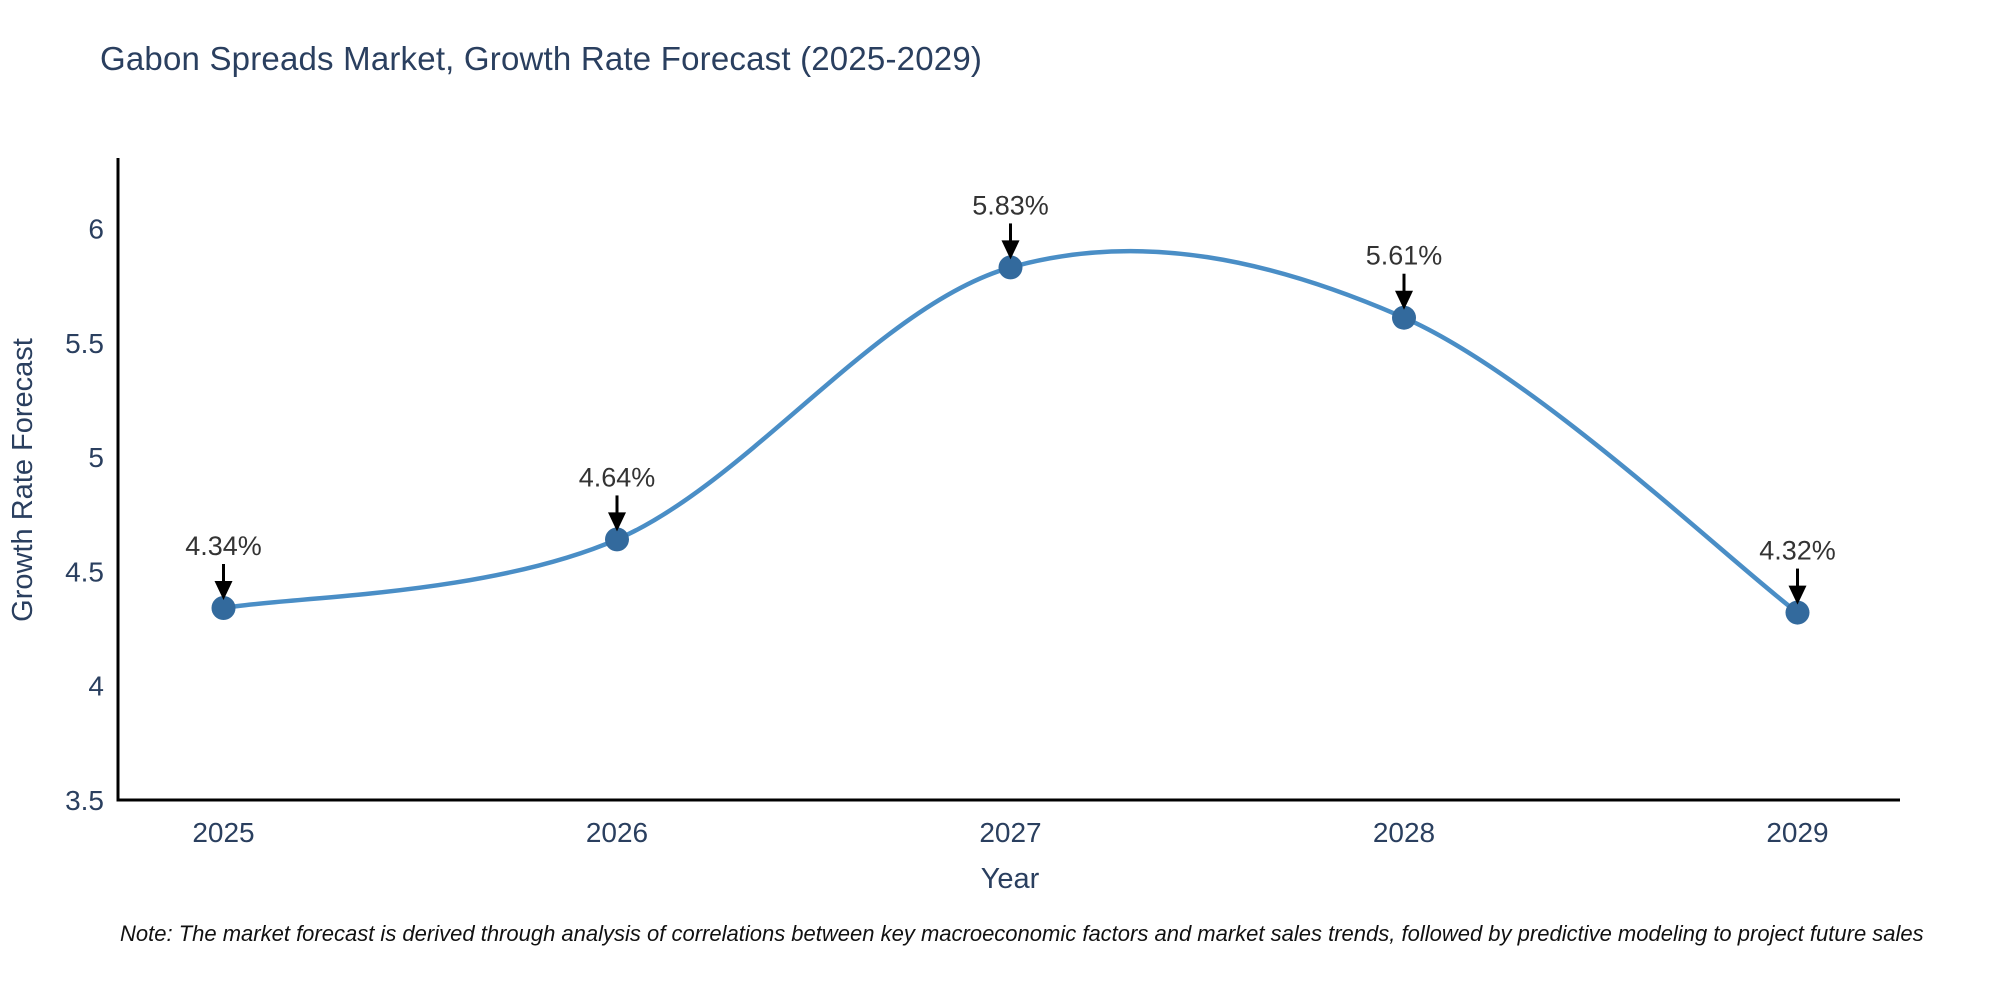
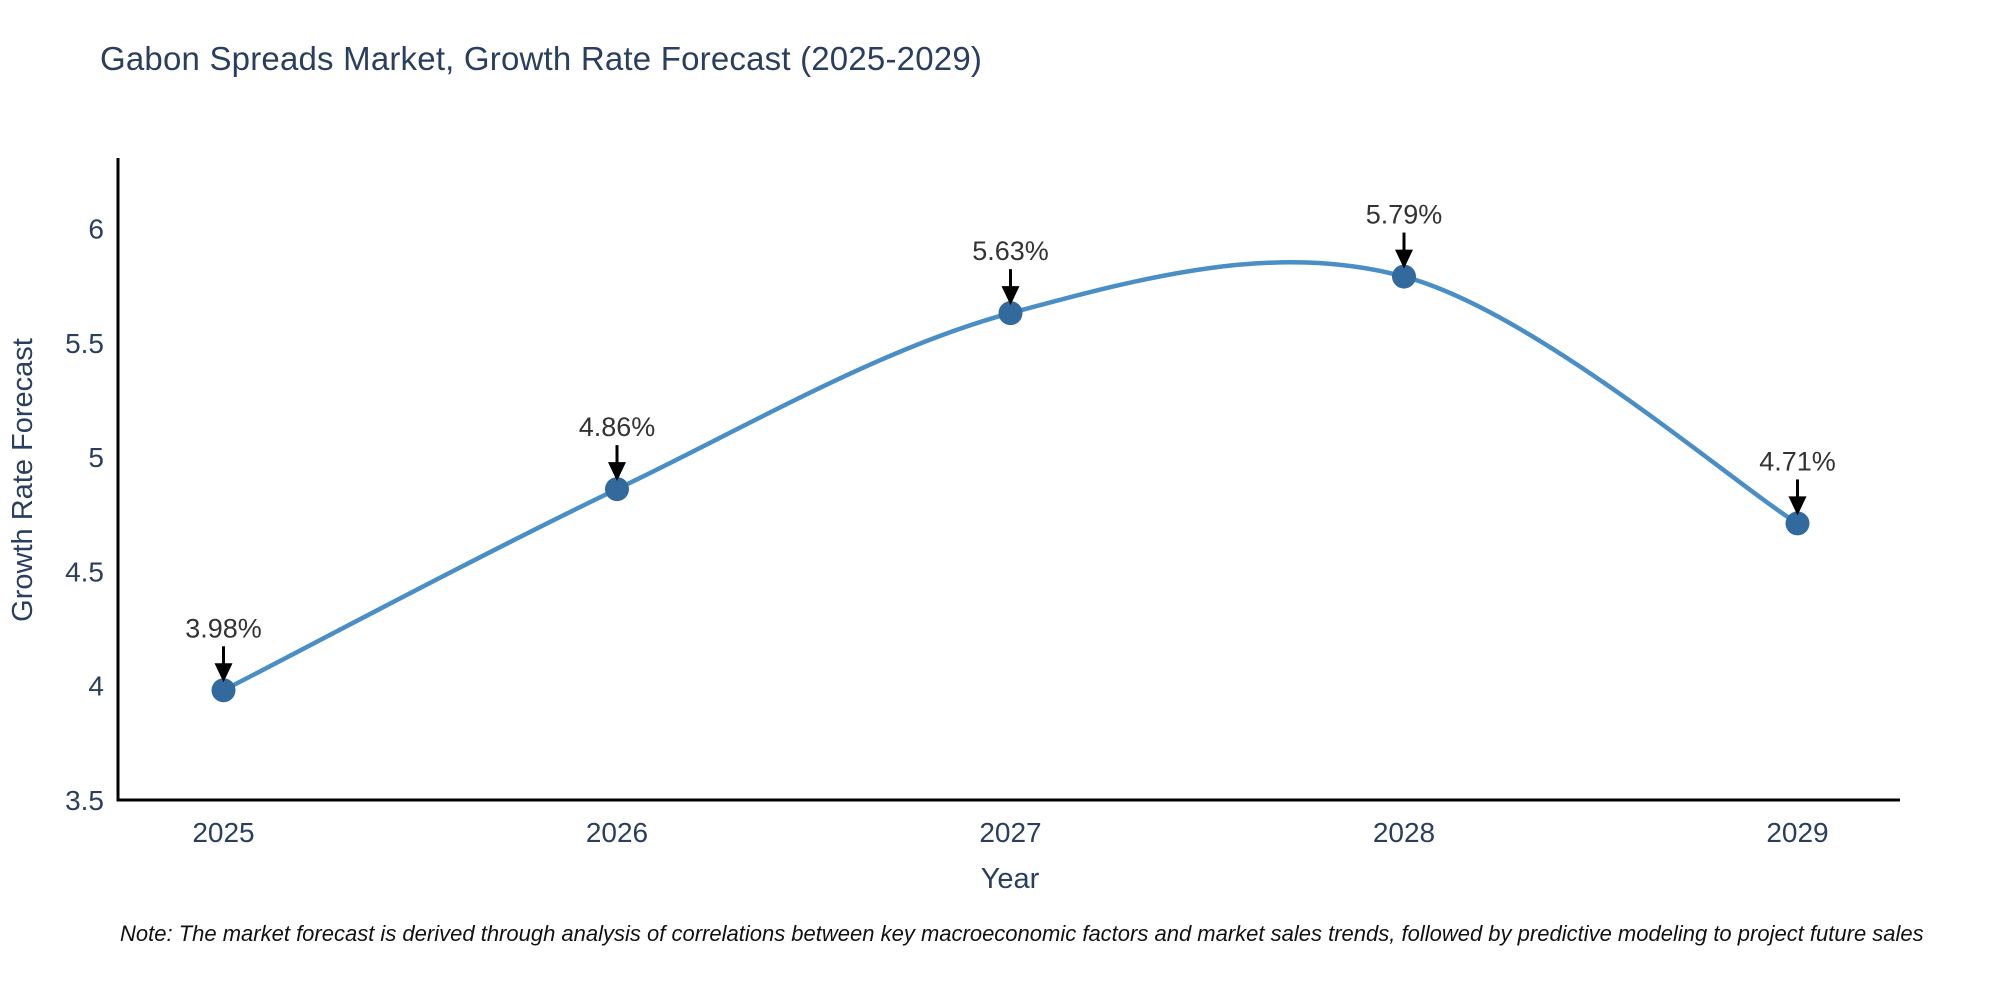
2025: 4.34% -> 3.98%
2026: 4.64% -> 4.86%
2027: 5.83% -> 5.63%
2028: 5.61% -> 5.79%
2029: 4.32% -> 4.71%
